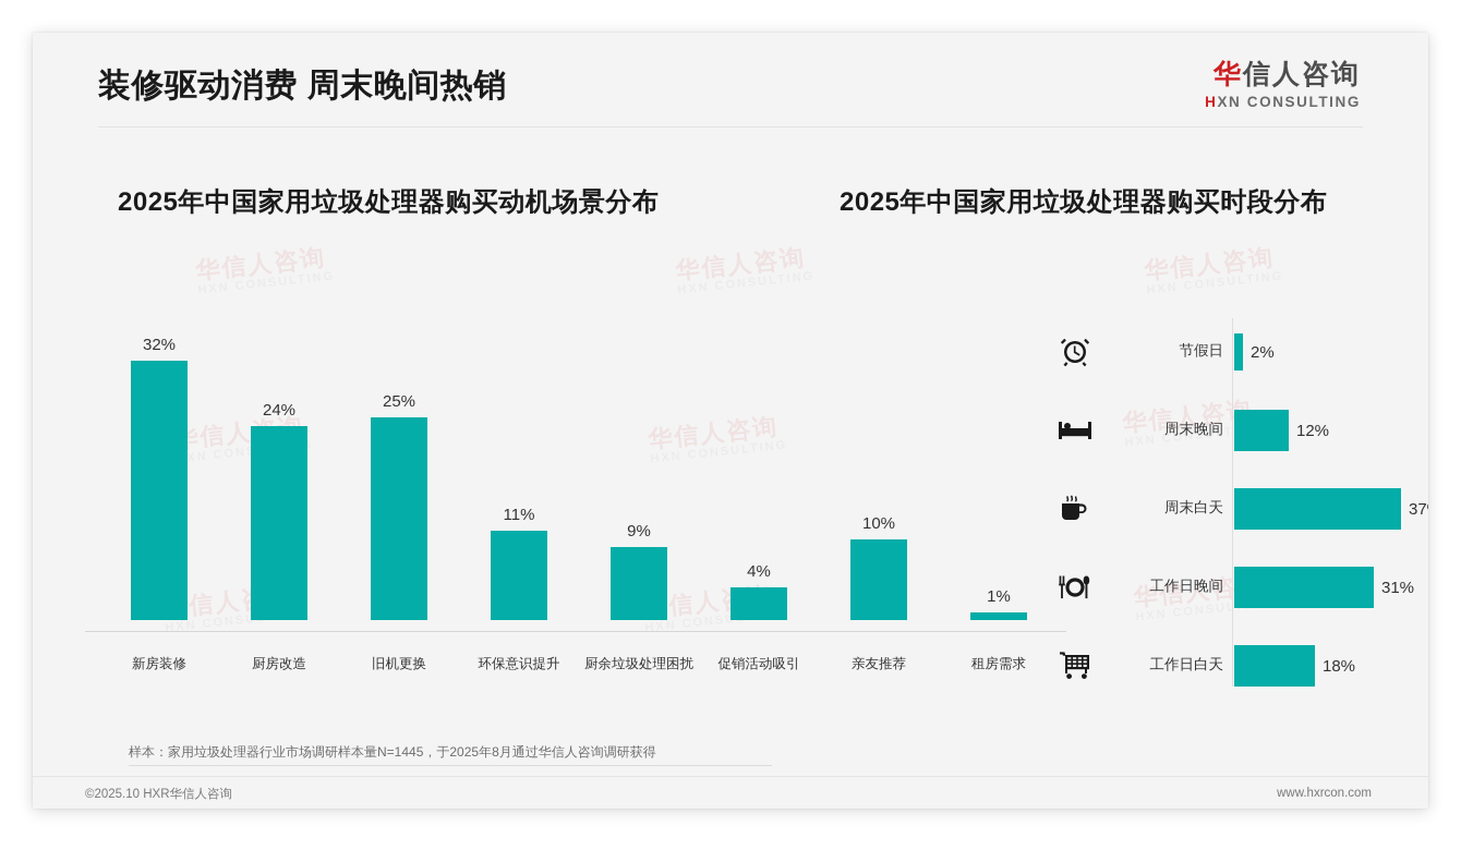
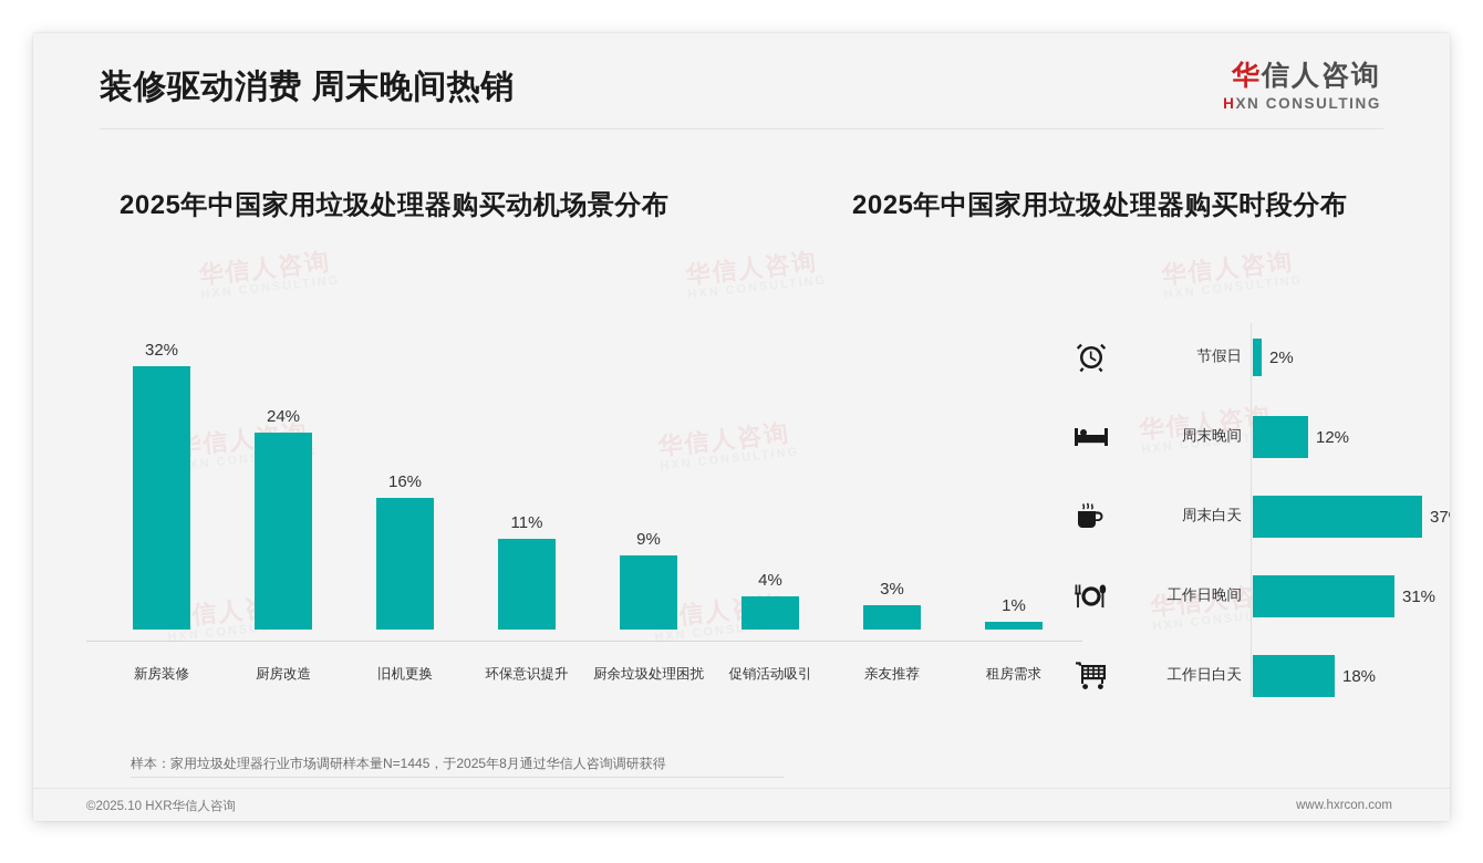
2025年中国家用垃圾处理器购买动机场景分布/旧机更换: 25% -> 16%
2025年中国家用垃圾处理器购买动机场景分布/亲友推荐: 10% -> 3%
